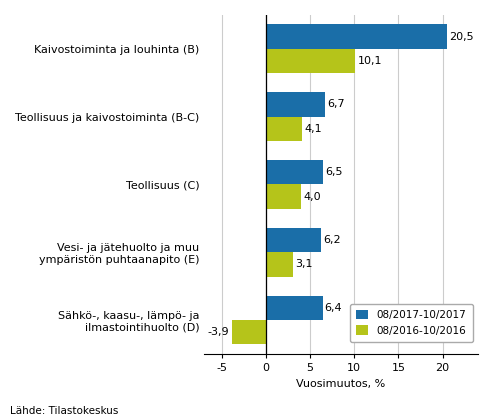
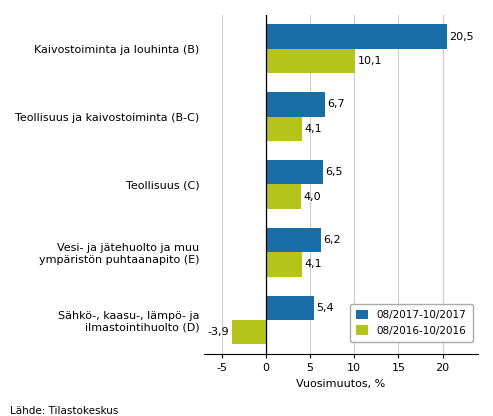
08/2016-10/2016/Vesi- ja jätehuolto ja muu ympäristön puhtaanapito (E): 3,1 -> 4,1
08/2017-10/2017/Sähkö-, kaasu-, lämpö- ja ilmastointihuolto (D): 6,4 -> 5,4
